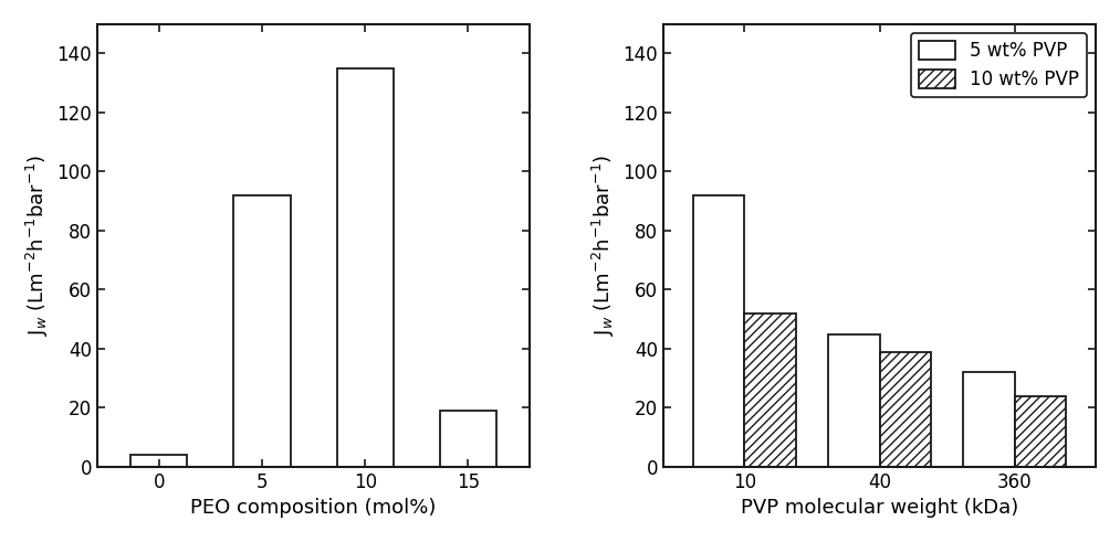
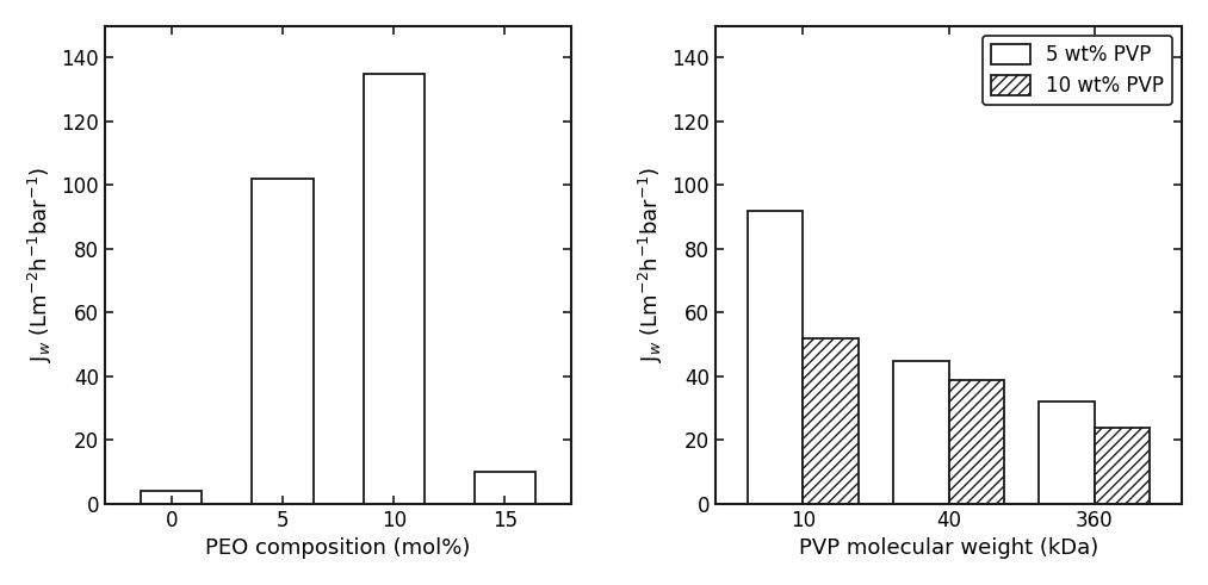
5: 92 -> 102
15: 19 -> 10
